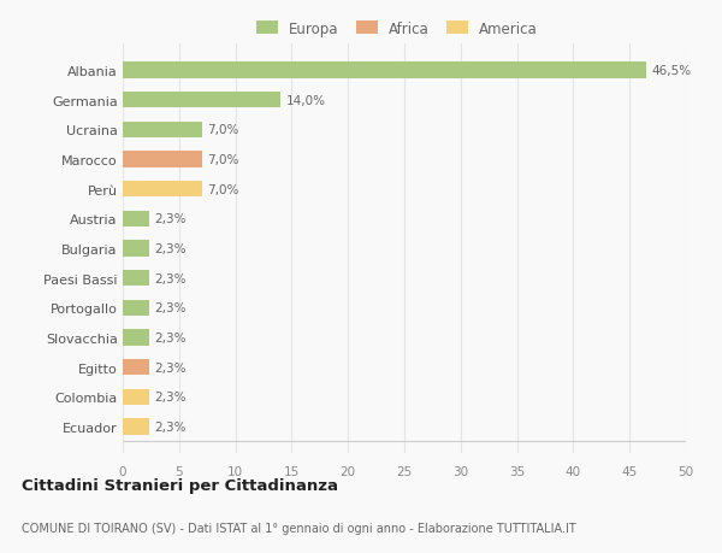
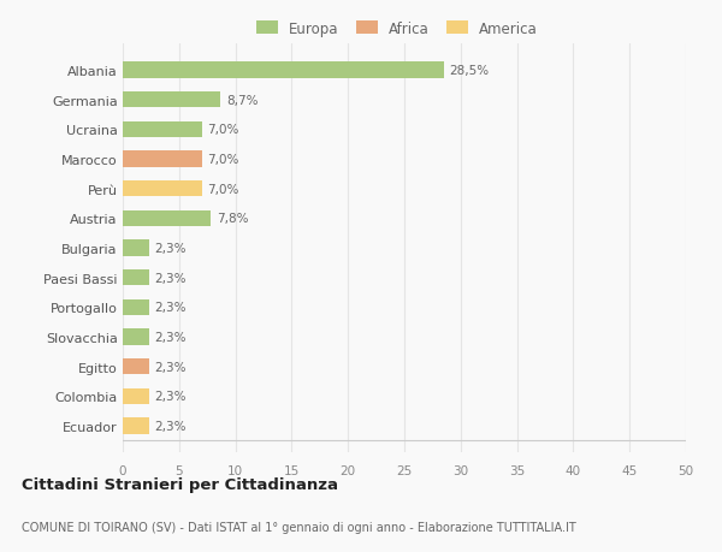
Albania: 46,5% -> 28,5%
Germania: 14,0% -> 8,7%
Austria: 2,3% -> 7,8%
